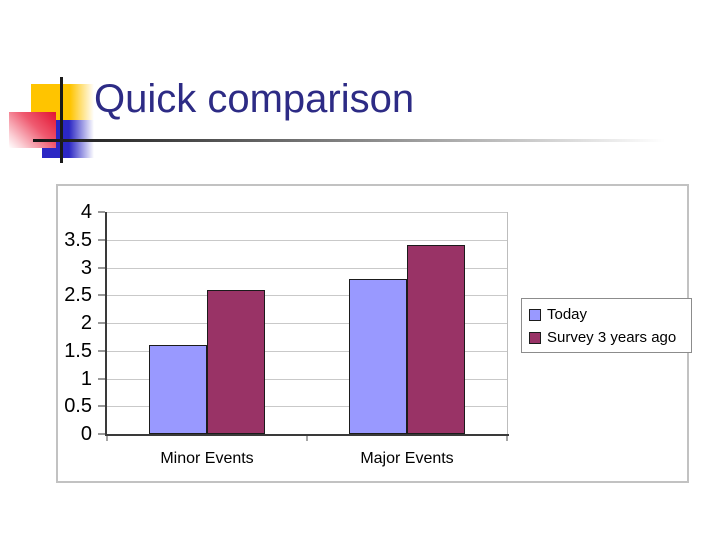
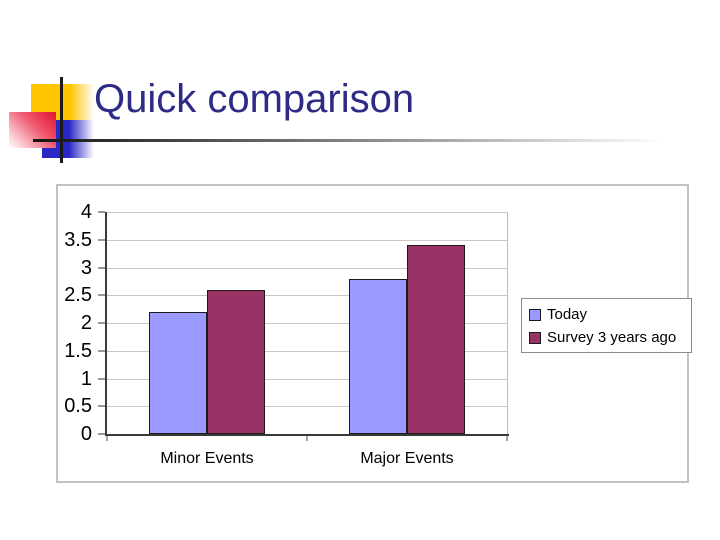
Today/Minor Events: 1.6 -> 2.2
